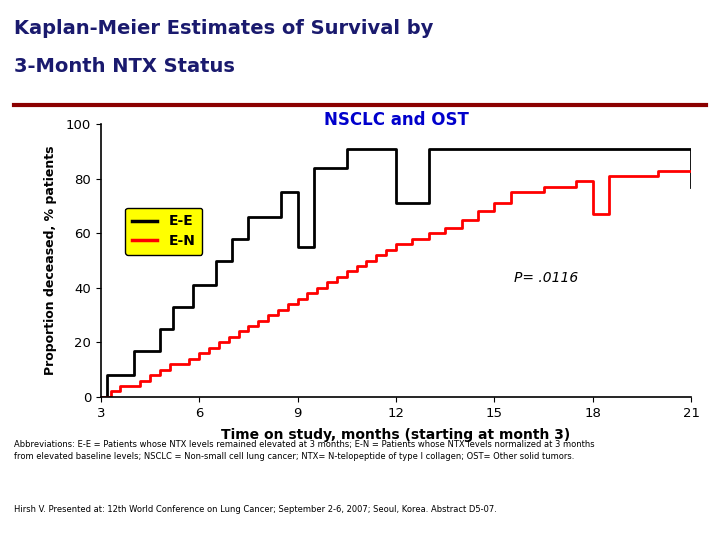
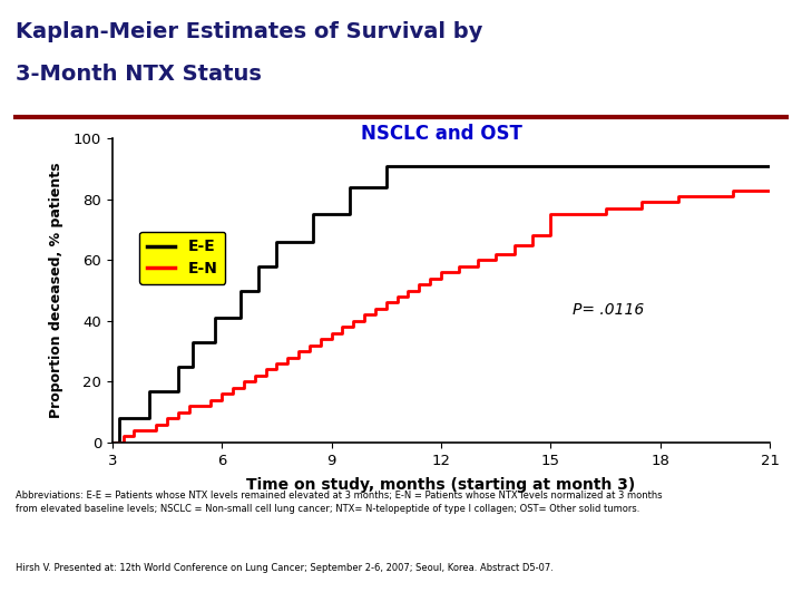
E-E/9: 55 -> 75
E-E/12: 71 -> 91
E-N/15: 71 -> 75
E-N/18: 67 -> 79
E-E/21: 77 -> 91
